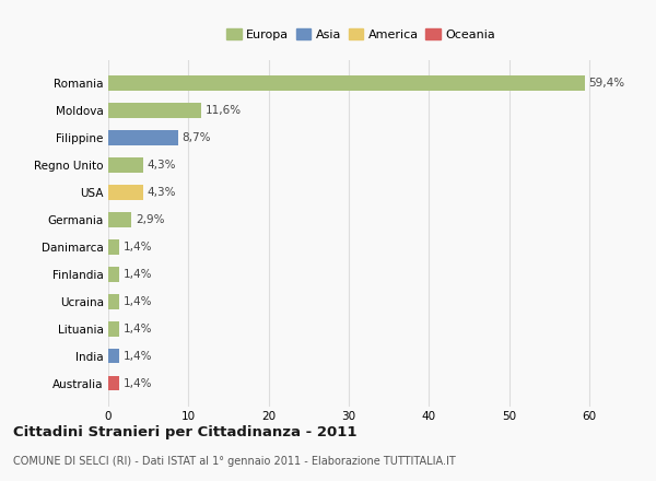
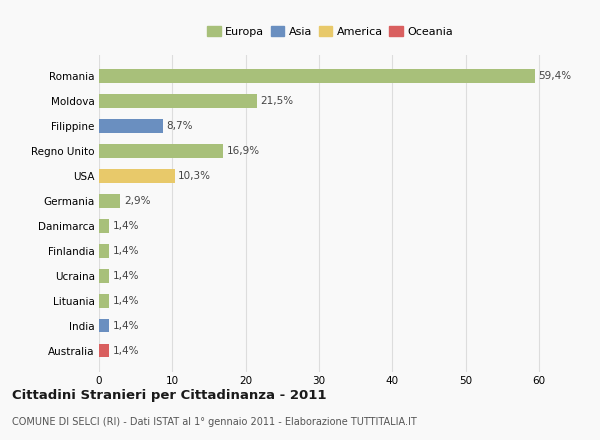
Moldova: 11,6% -> 21,5%
Regno Unito: 4,3% -> 16,9%
USA: 4,3% -> 10,3%
